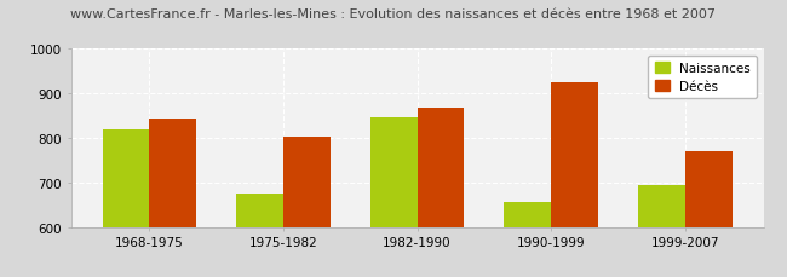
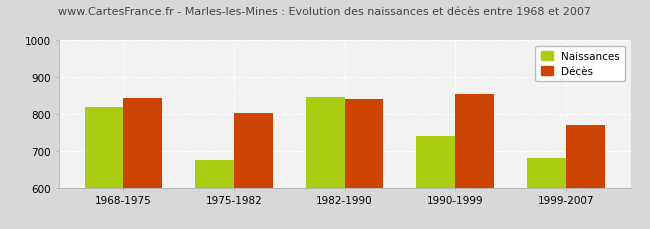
Décès/1982-1990: 868 -> 840
Naissances/1990-1999: 655 -> 740
Décès/1990-1999: 925 -> 855
Naissances/1999-2007: 695 -> 680
